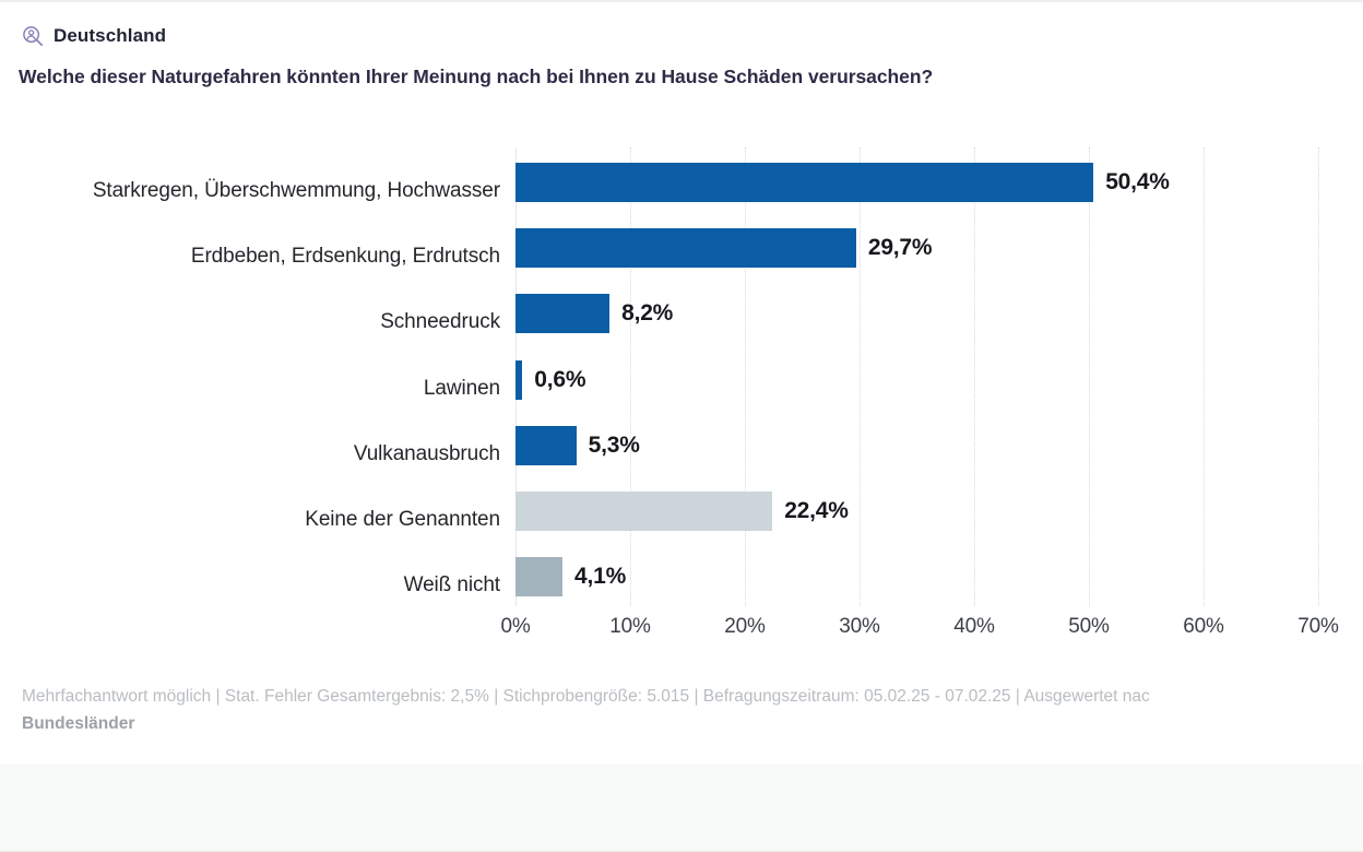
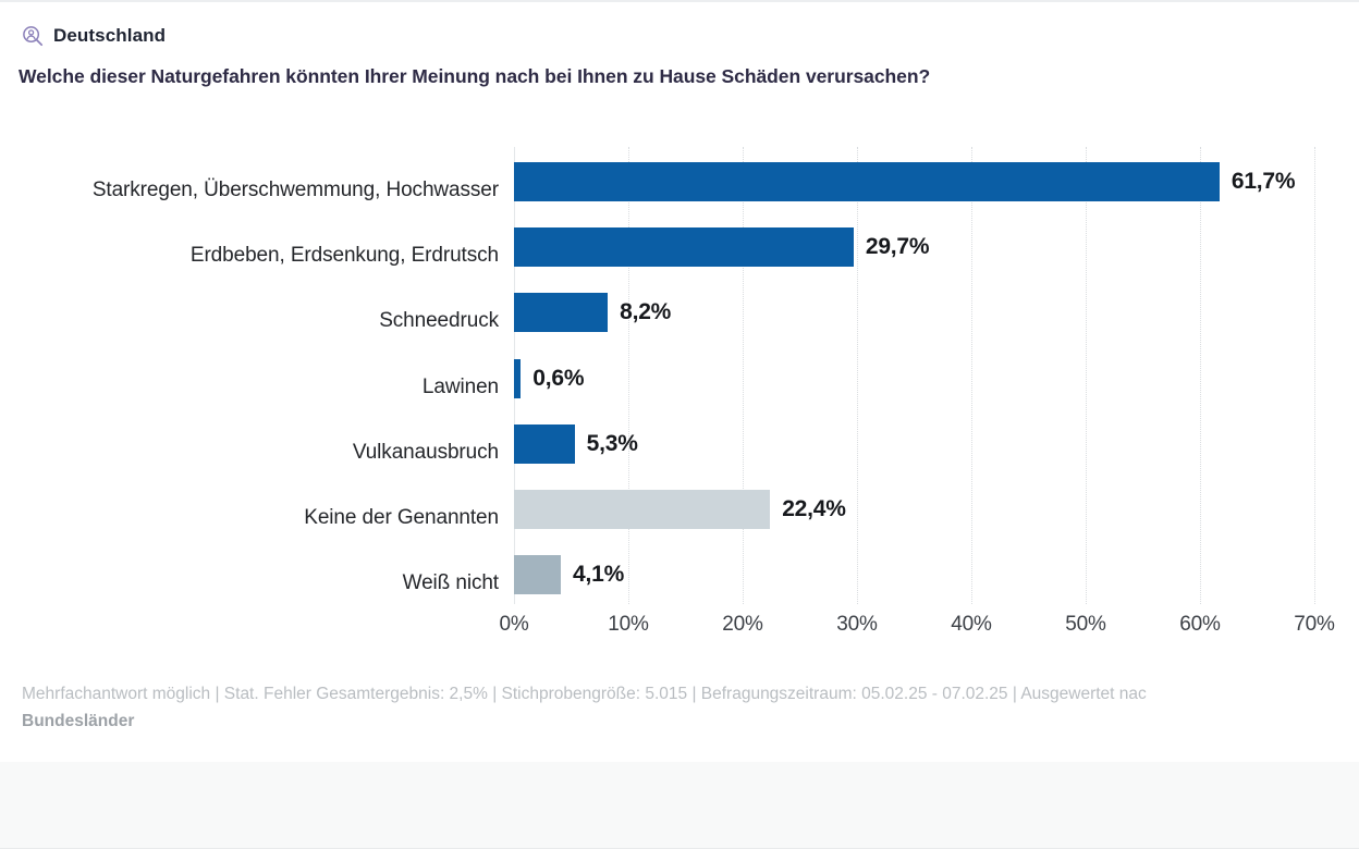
Starkregen, Überschwemmung, Hochwasser: 50,4% -> 61,7%
